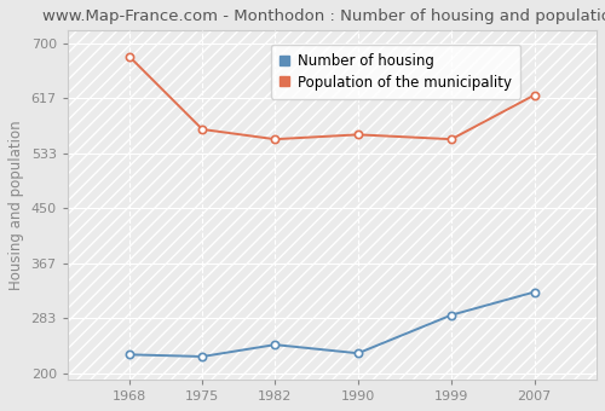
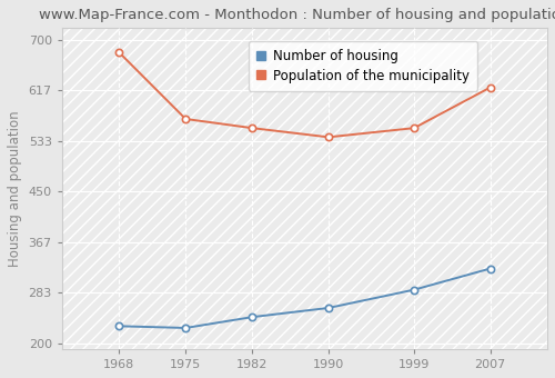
Number of housing/1990: 230 -> 258
Population of the municipality/1990: 562 -> 540
